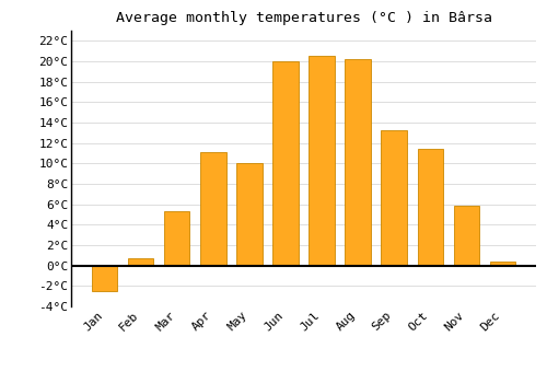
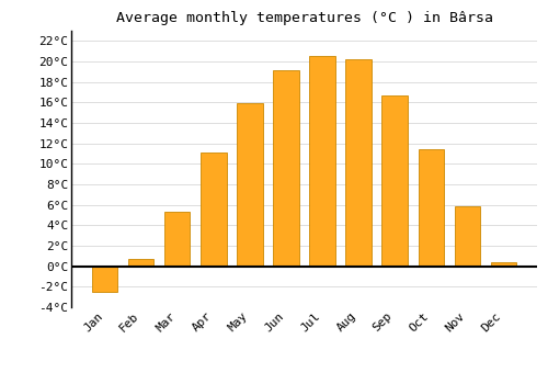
May: 10.0°C -> 15.9°C
Jun: 20.0°C -> 19.1°C
Sep: 13.2°C -> 16.7°C
